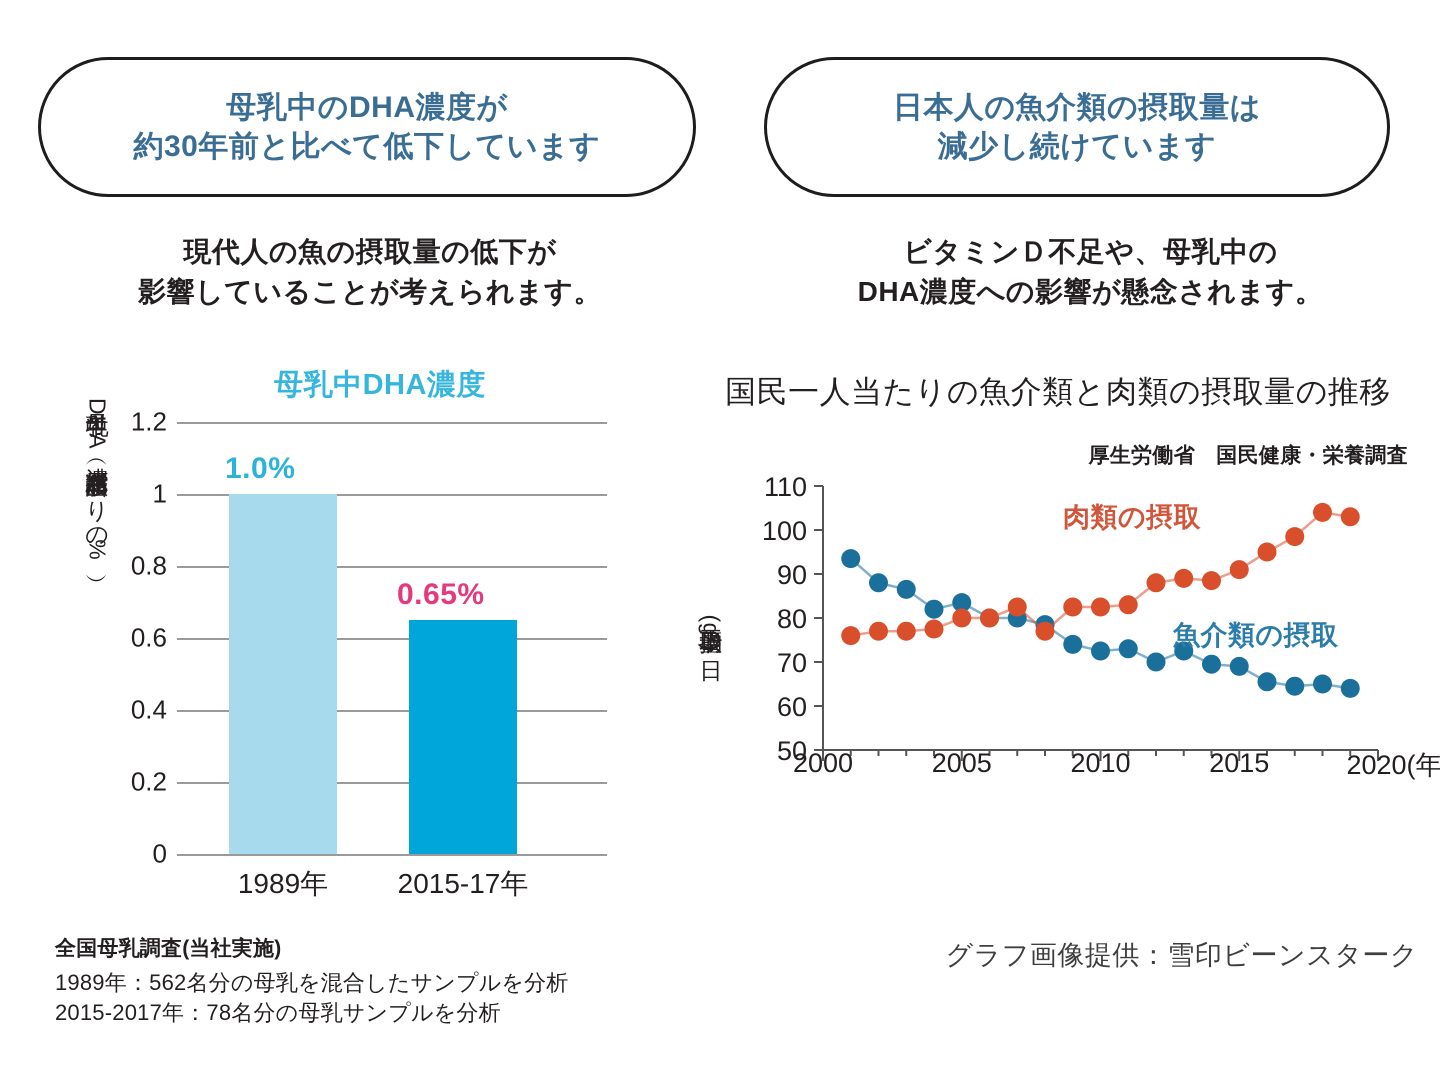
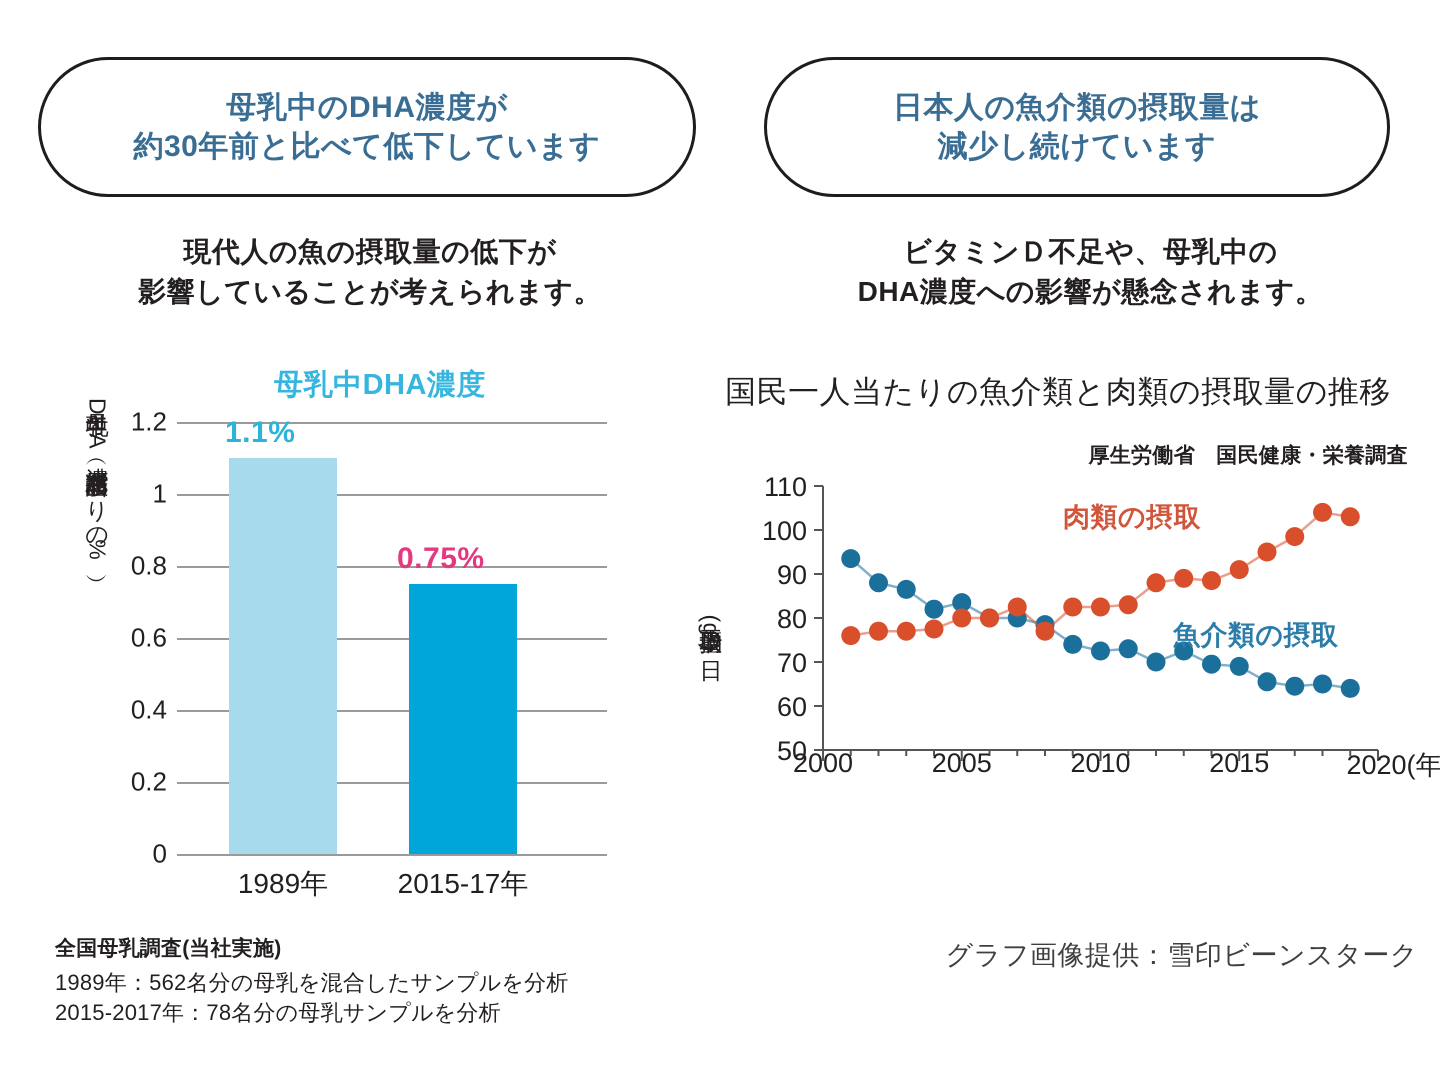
母乳中DHA濃度/1989年: 1.0% -> 1.1%
母乳中DHA濃度/2015-17年: 0.65% -> 0.75%
